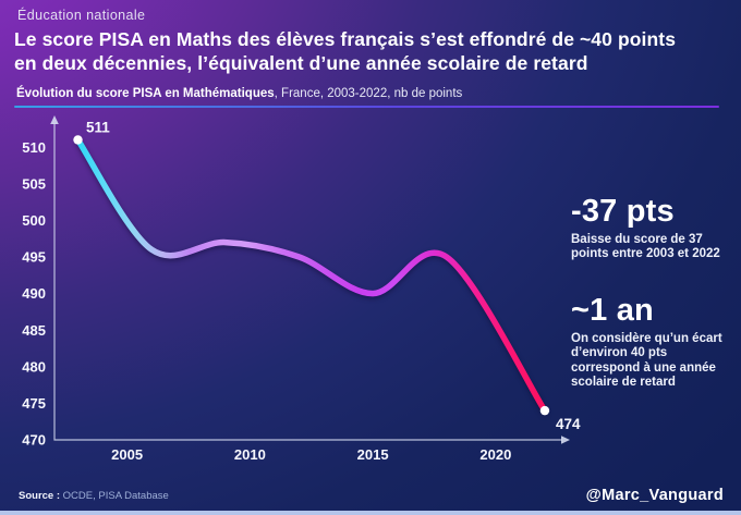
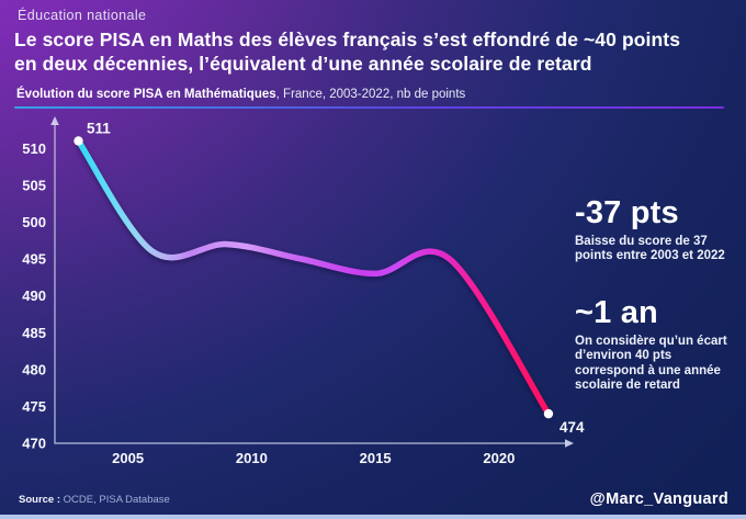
2015: 490 -> 493
